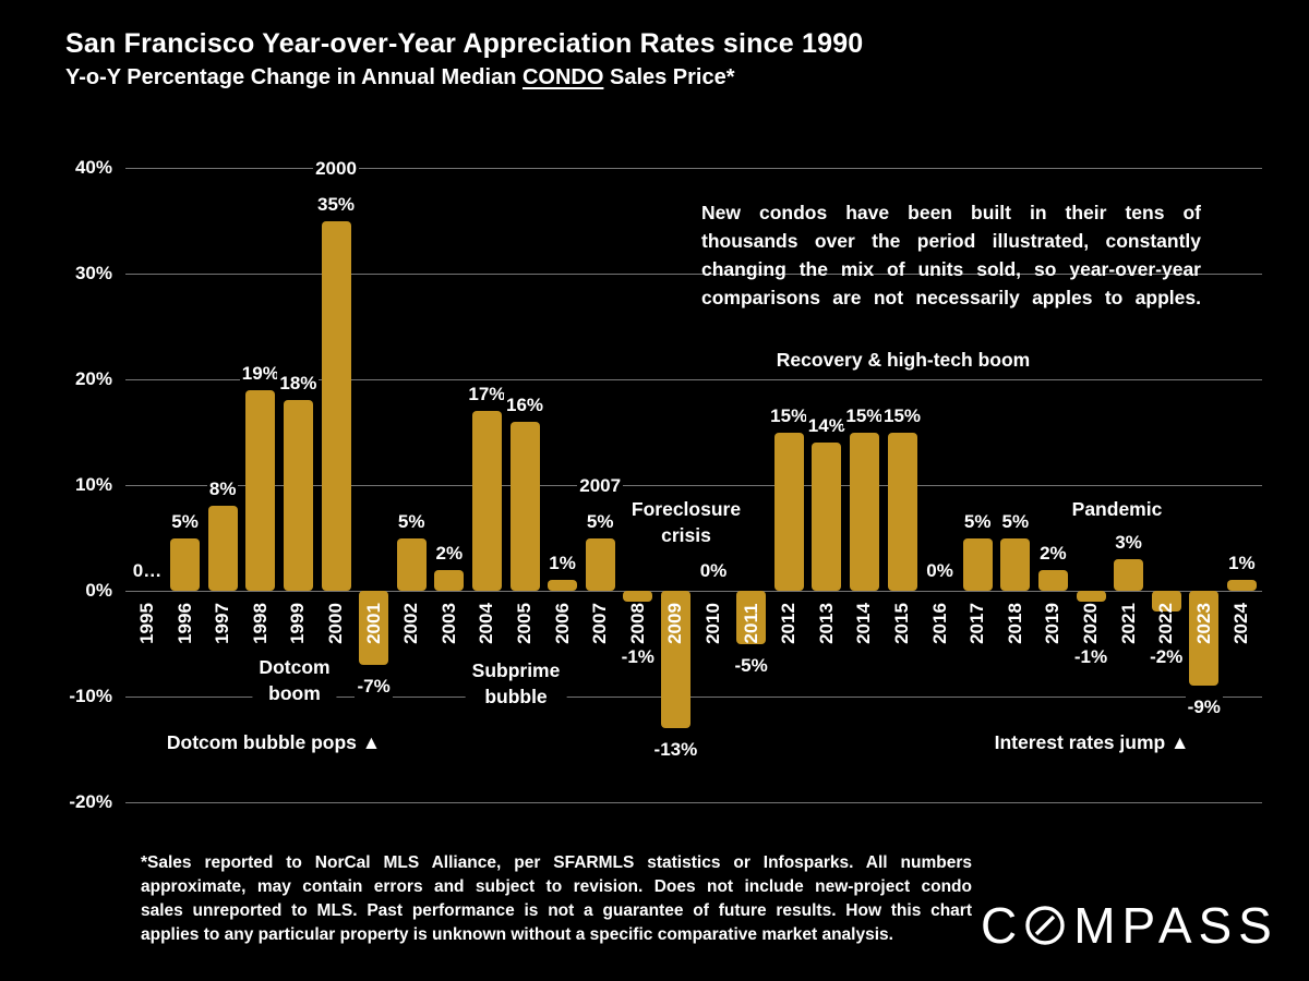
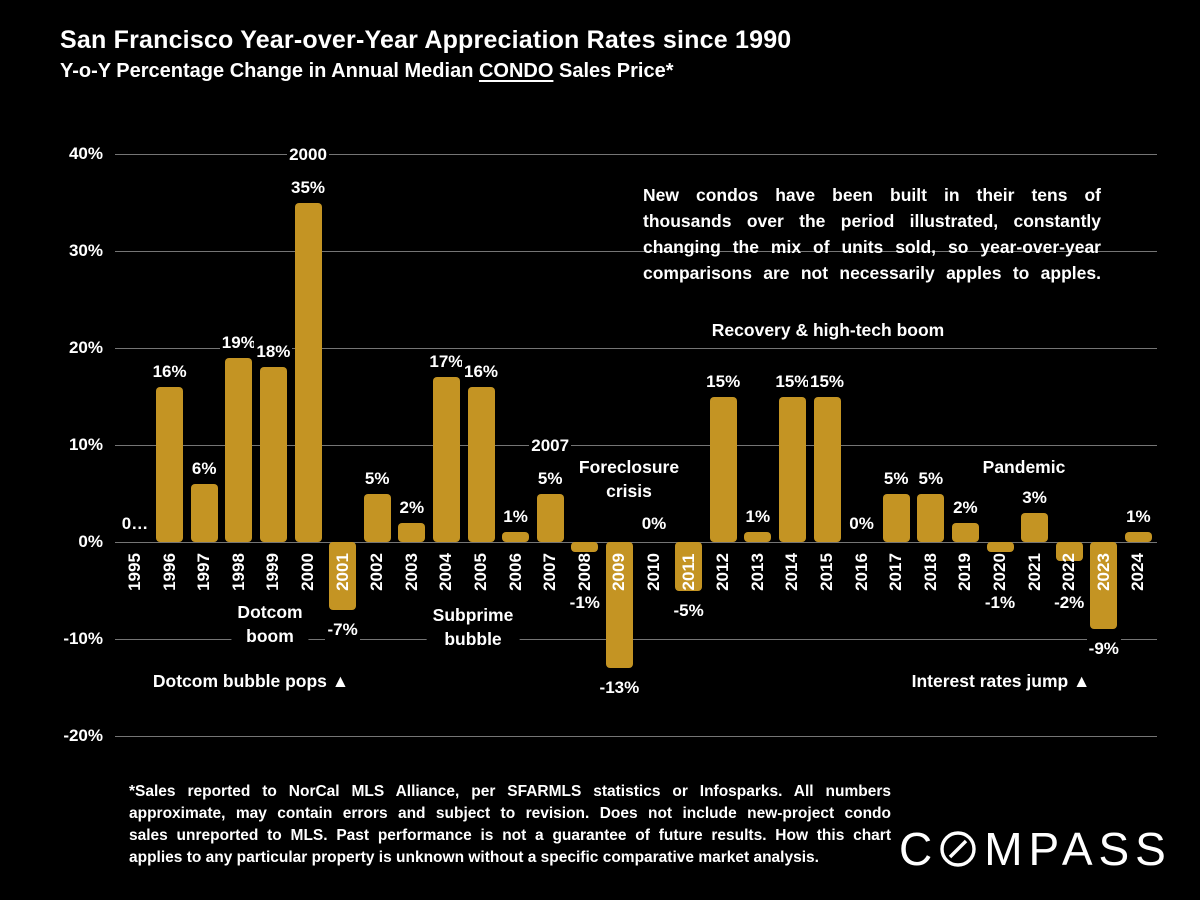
1996: 5% -> 16%
1997: 8% -> 6%
2013: 14% -> 1%
